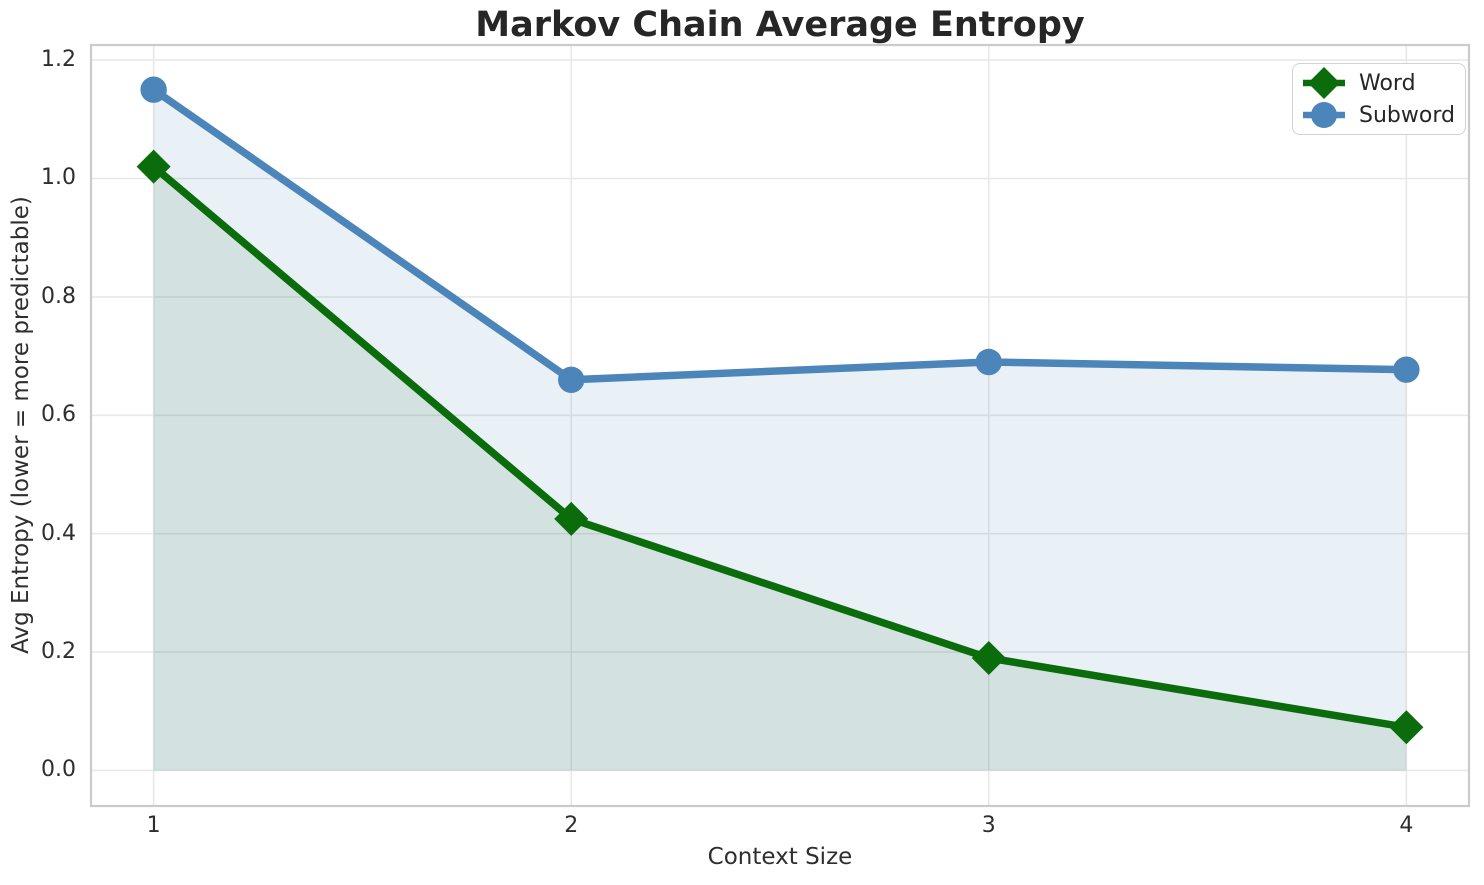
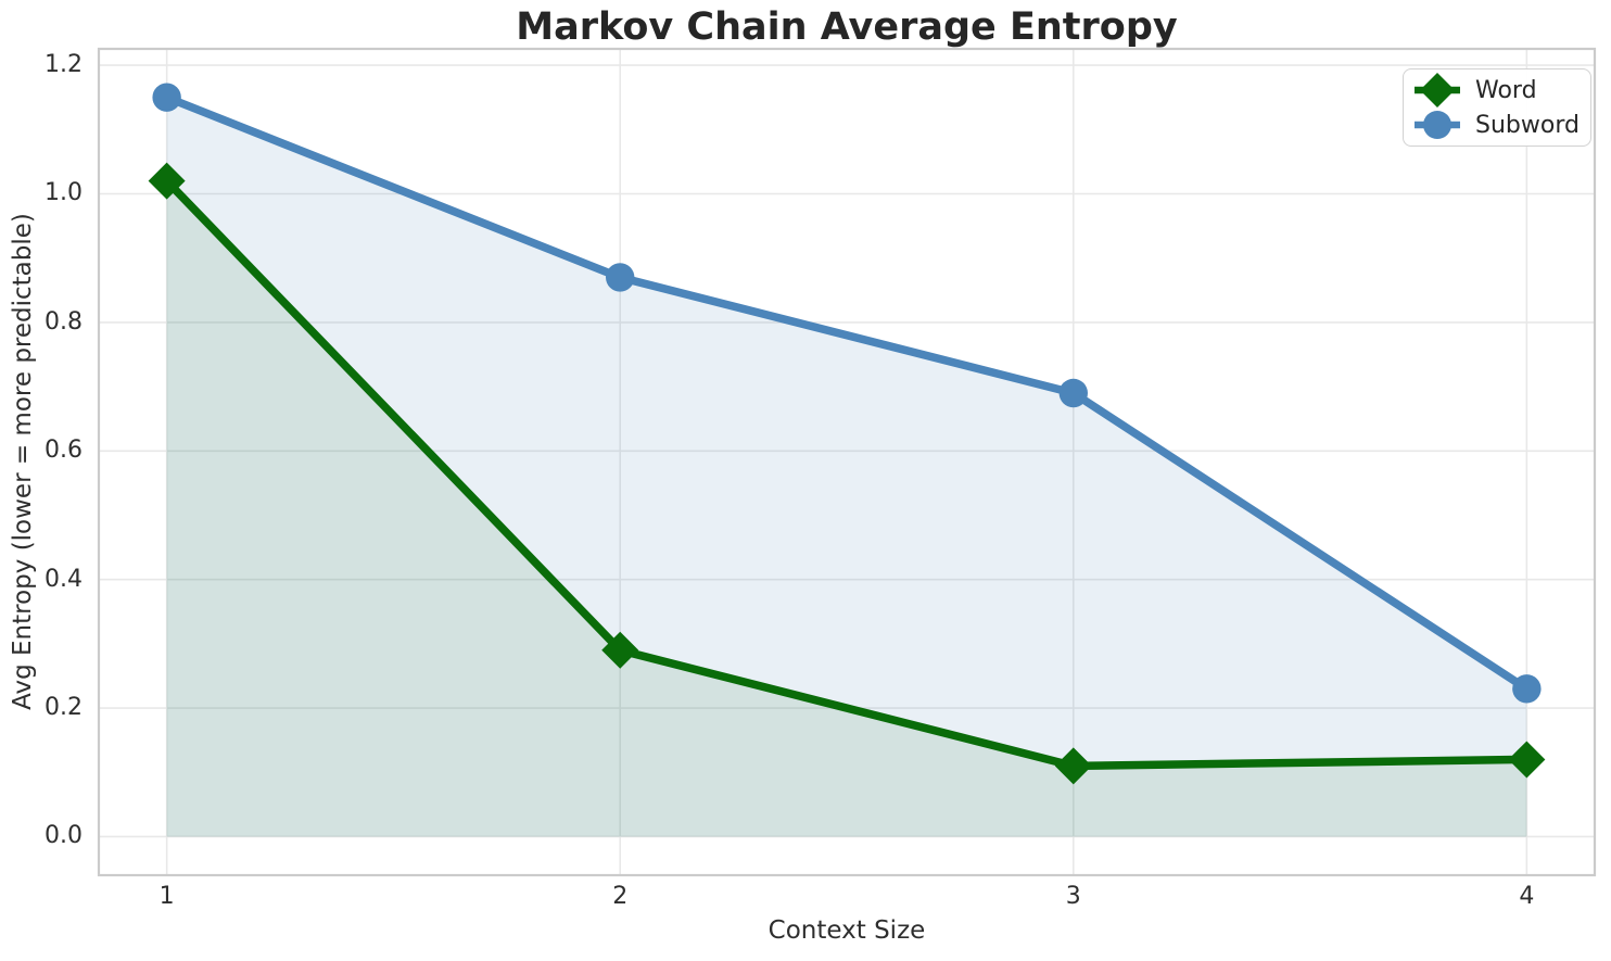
Word/2: 0.42 -> 0.29
Subword/2: 0.66 -> 0.87
Word/3: 0.19 -> 0.11
Word/4: 0.07 -> 0.12
Subword/4: 0.68 -> 0.23
